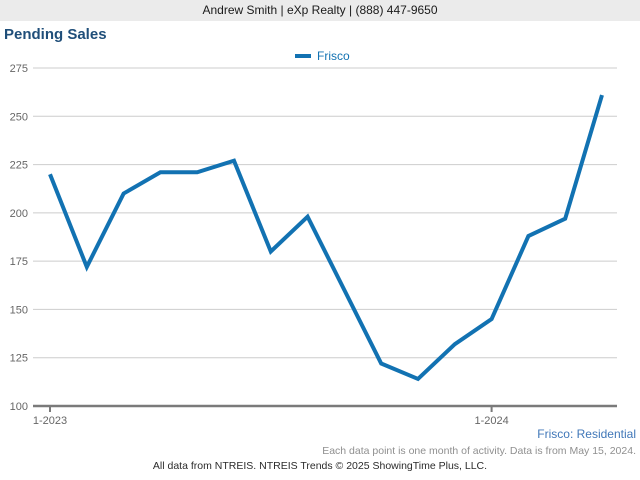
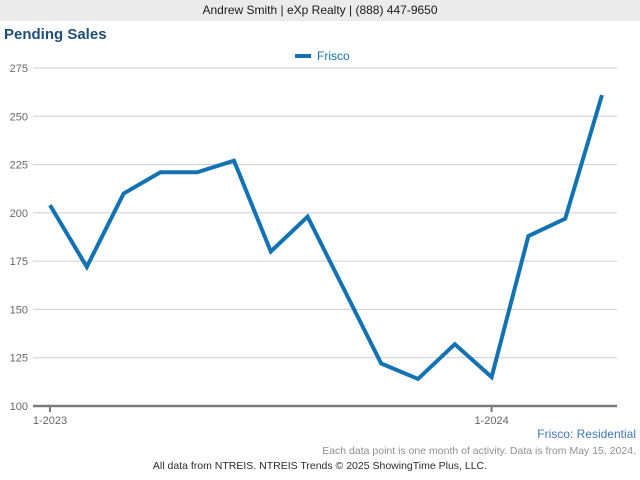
1-2023: 220 -> 204
1-2024: 145 -> 115
